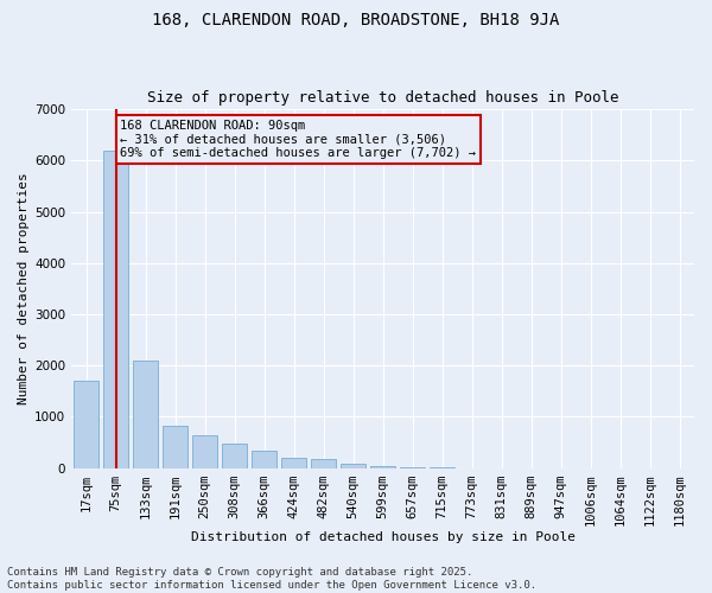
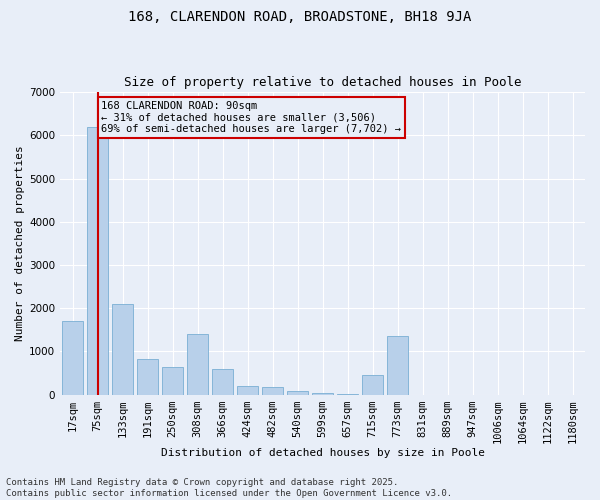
308sqm: 490 -> 1400
366sqm: 340 -> 600
715sqm: 10 -> 450
773sqm: 0 -> 1350
